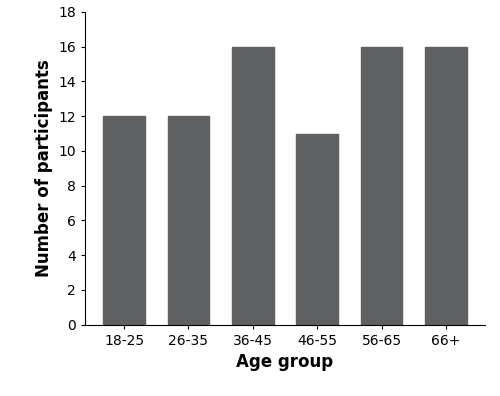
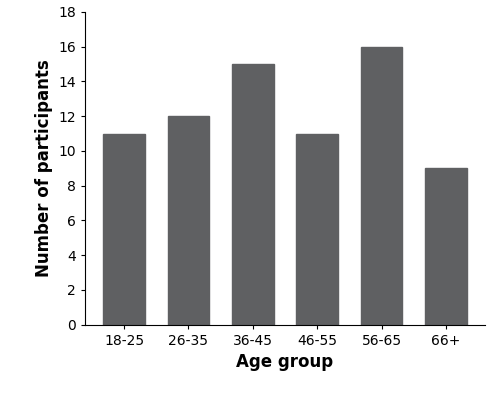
18-25: 12 -> 11
36-45: 16 -> 15
66+: 16 -> 9
